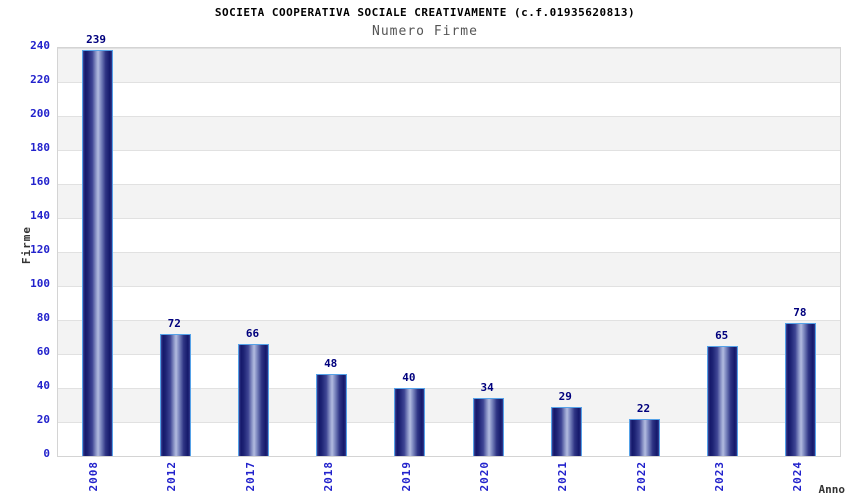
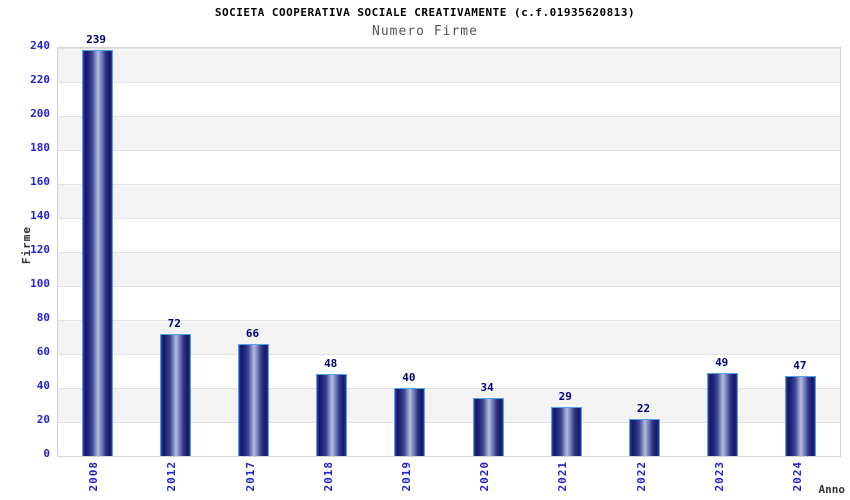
2023: 65 -> 49
2024: 78 -> 47
